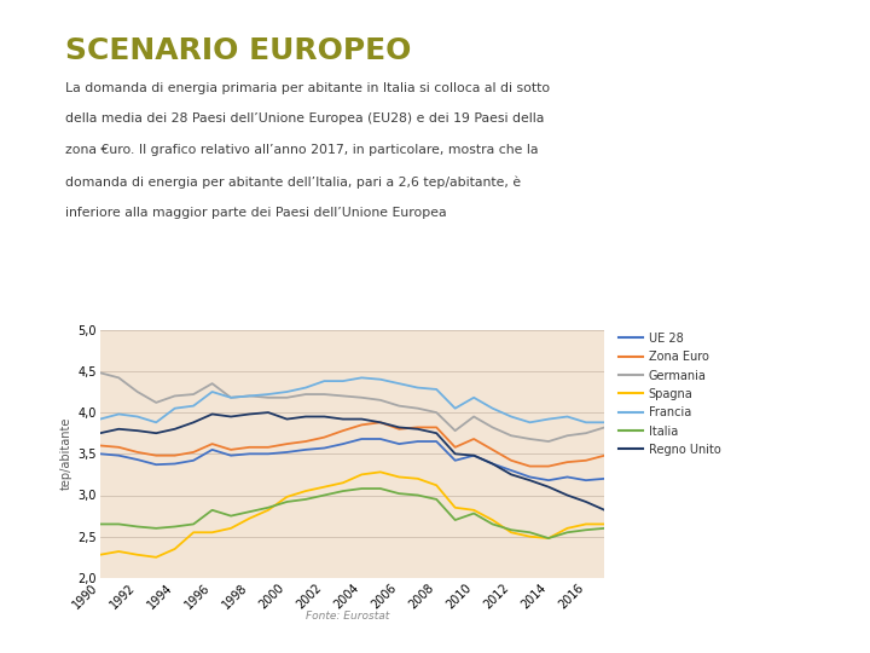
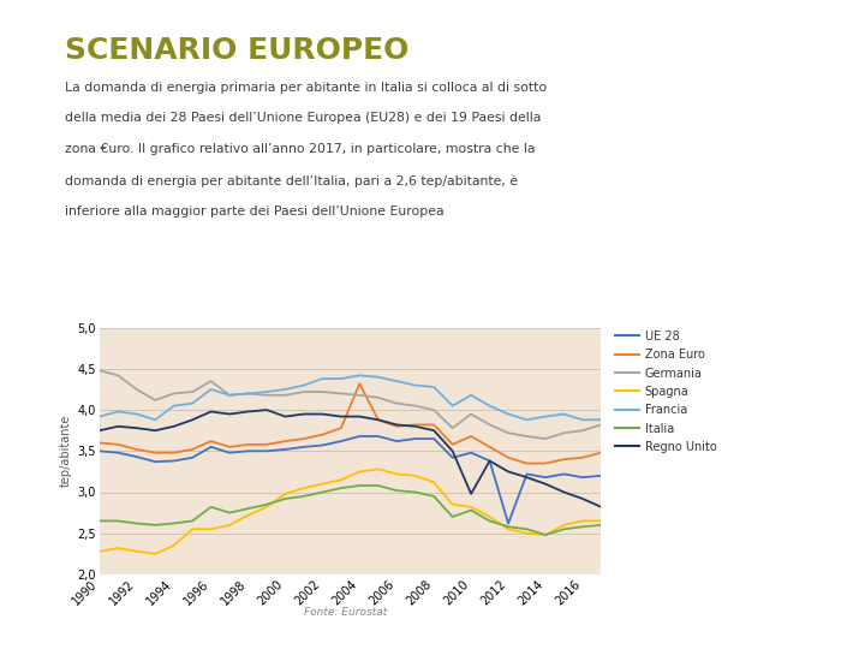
Zona Euro/2004: 3,85 -> 4,32
Regno Unito/2010: 3,48 -> 2,98
UE 28/2012: 3,30 -> 2,62
